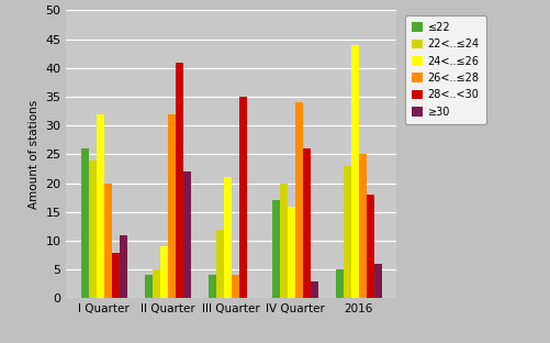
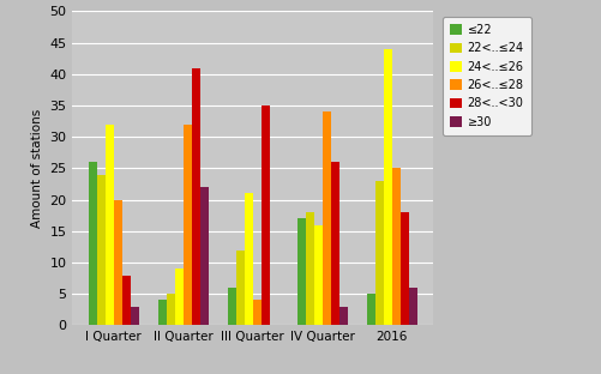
≥30/I Quarter: 11 -> 3
≤22/III Quarter: 4 -> 6
22<..≤24/IV Quarter: 20 -> 18
